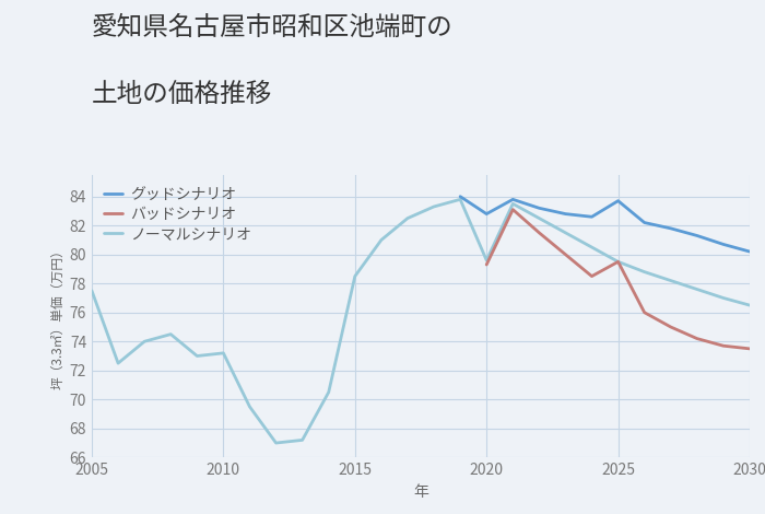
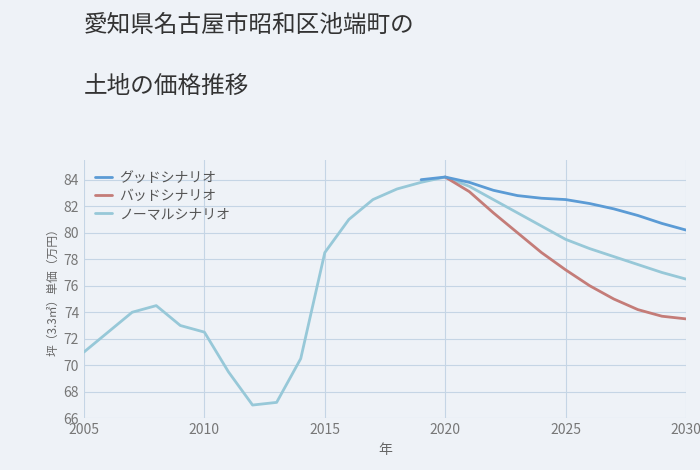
ノーマルシナリオ/2005: 77.5 -> 71.0
ノーマルシナリオ/2010: 73.2 -> 72.5
グッドシナリオ/2020: 82.8 -> 84.2
バッドシナリオ/2020: 79.3 -> 84.2
ノーマルシナリオ/2020: 79.6 -> 84.2
グッドシナリオ/2025: 83.7 -> 82.5
バッドシナリオ/2025: 79.5 -> 77.2
